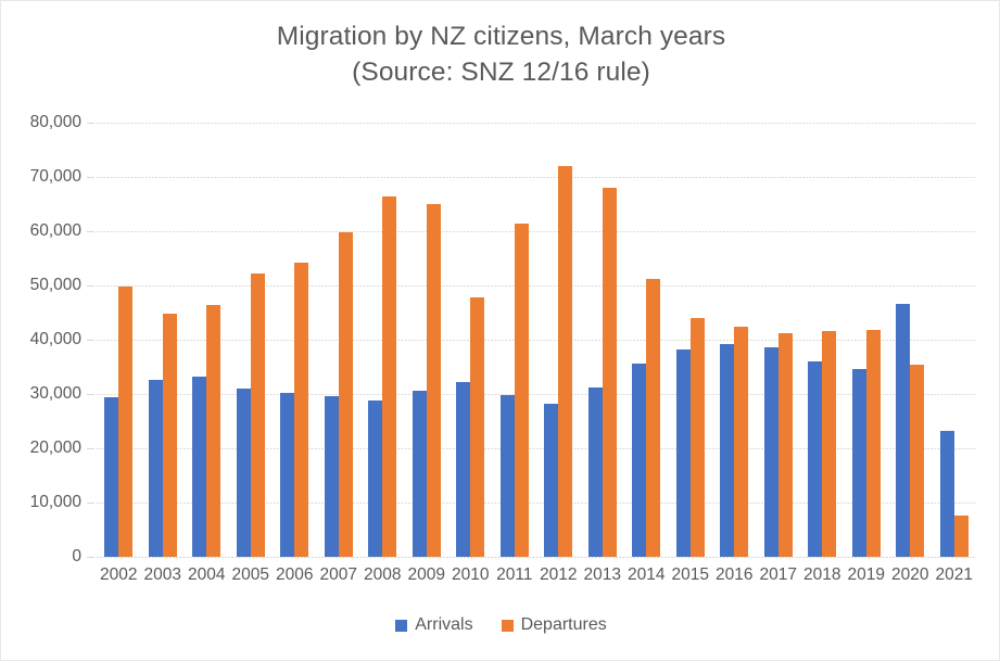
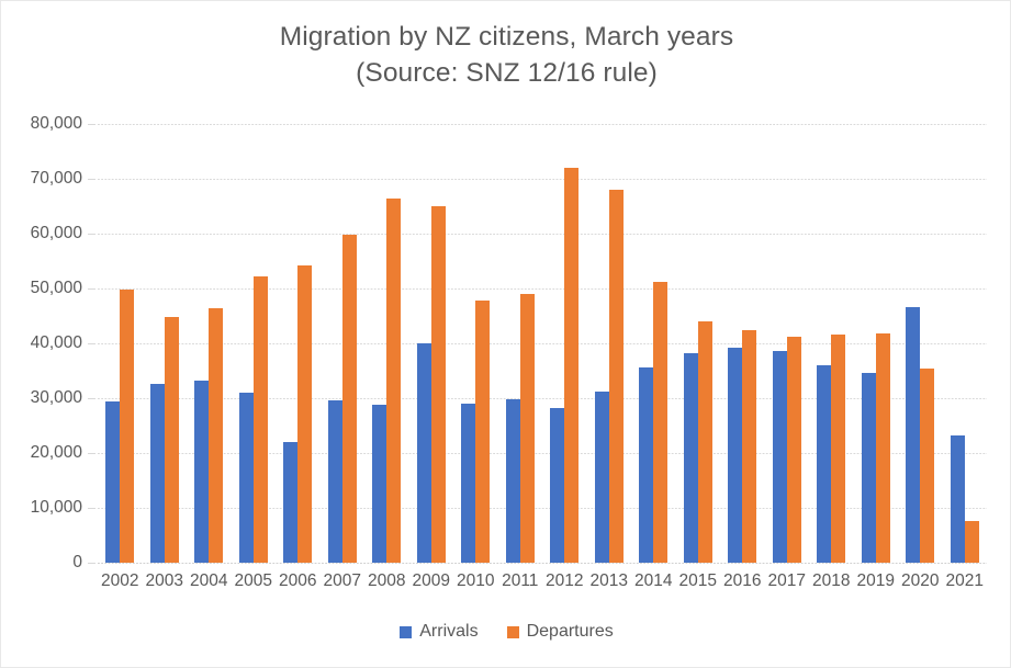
Arrivals/2006: 30000 -> 22000
Arrivals/2009: 31000 -> 40000
Arrivals/2010: 32000 -> 29000
Departures/2011: 61000 -> 49000
